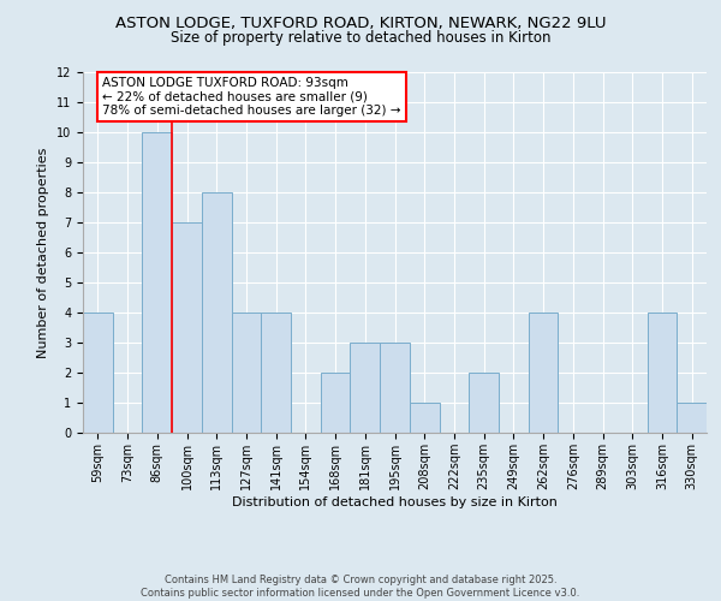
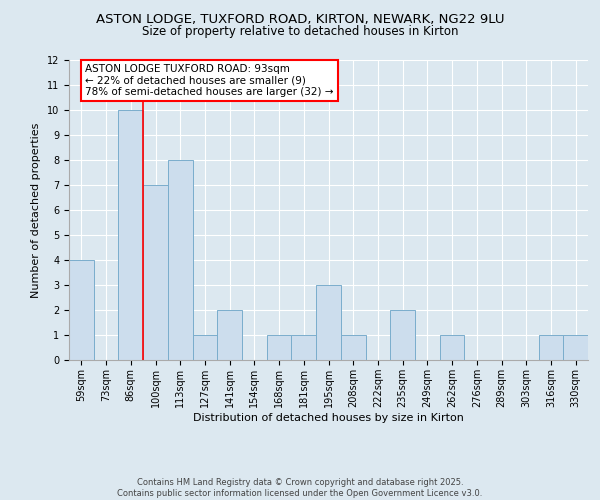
127sqm: 4 -> 1
141sqm: 4 -> 2
168sqm: 2 -> 1
181sqm: 3 -> 1
262sqm: 4 -> 1
316sqm: 4 -> 1
